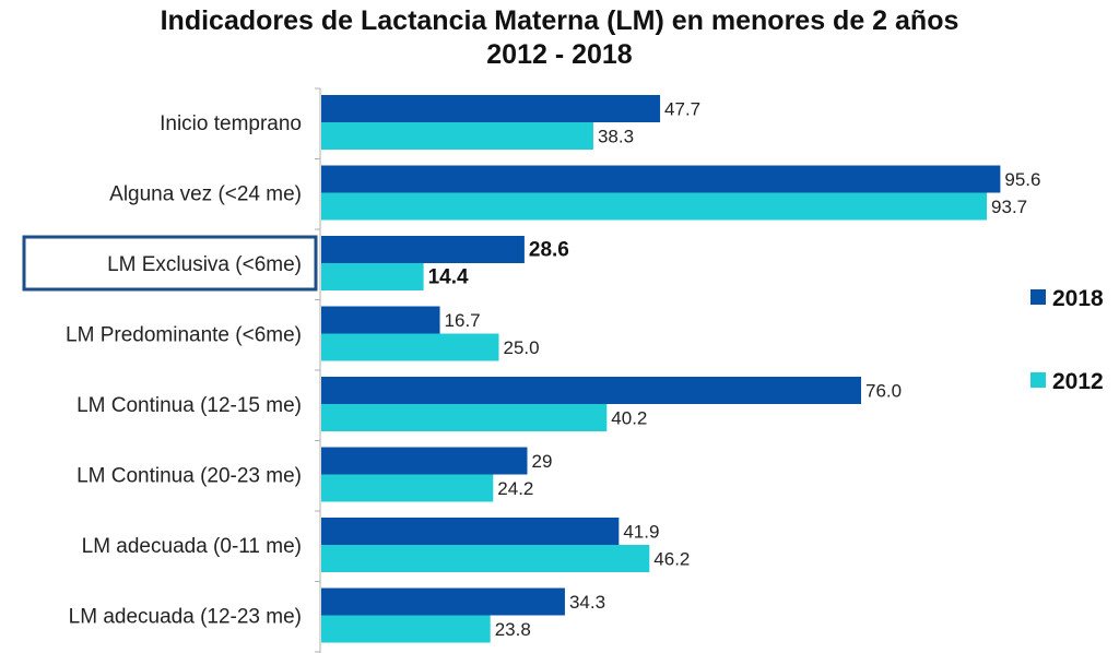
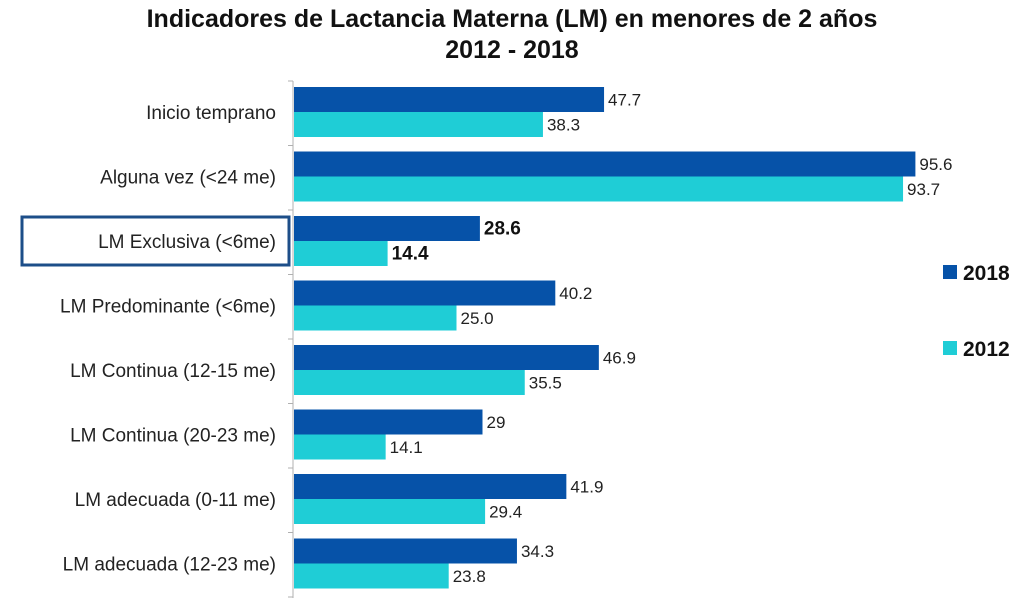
2018/LM Predominante (<6me): 16.7 -> 40.2
2018/LM Continua (12-15 me): 76.0 -> 46.9
2012/LM Continua (12-15 me): 40.2 -> 35.5
2012/LM Continua (20-23 me): 24.2 -> 14.1
2012/LM adecuada (0-11 me): 46.2 -> 29.4
